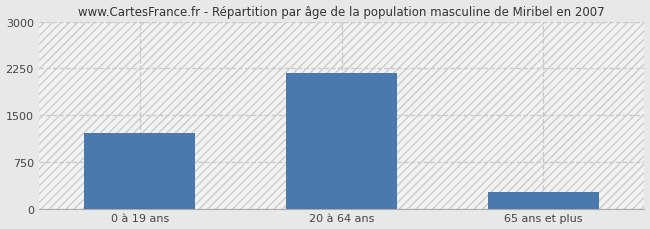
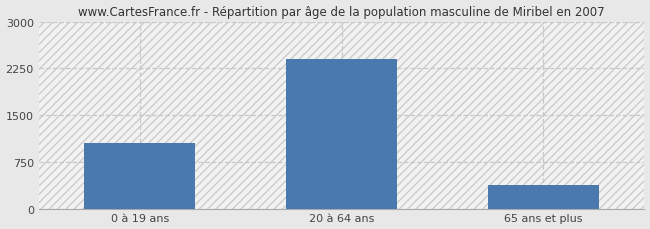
0 à 19 ans: 1220 -> 1050
20 à 64 ans: 2180 -> 2400
65 ans et plus: 260 -> 380
